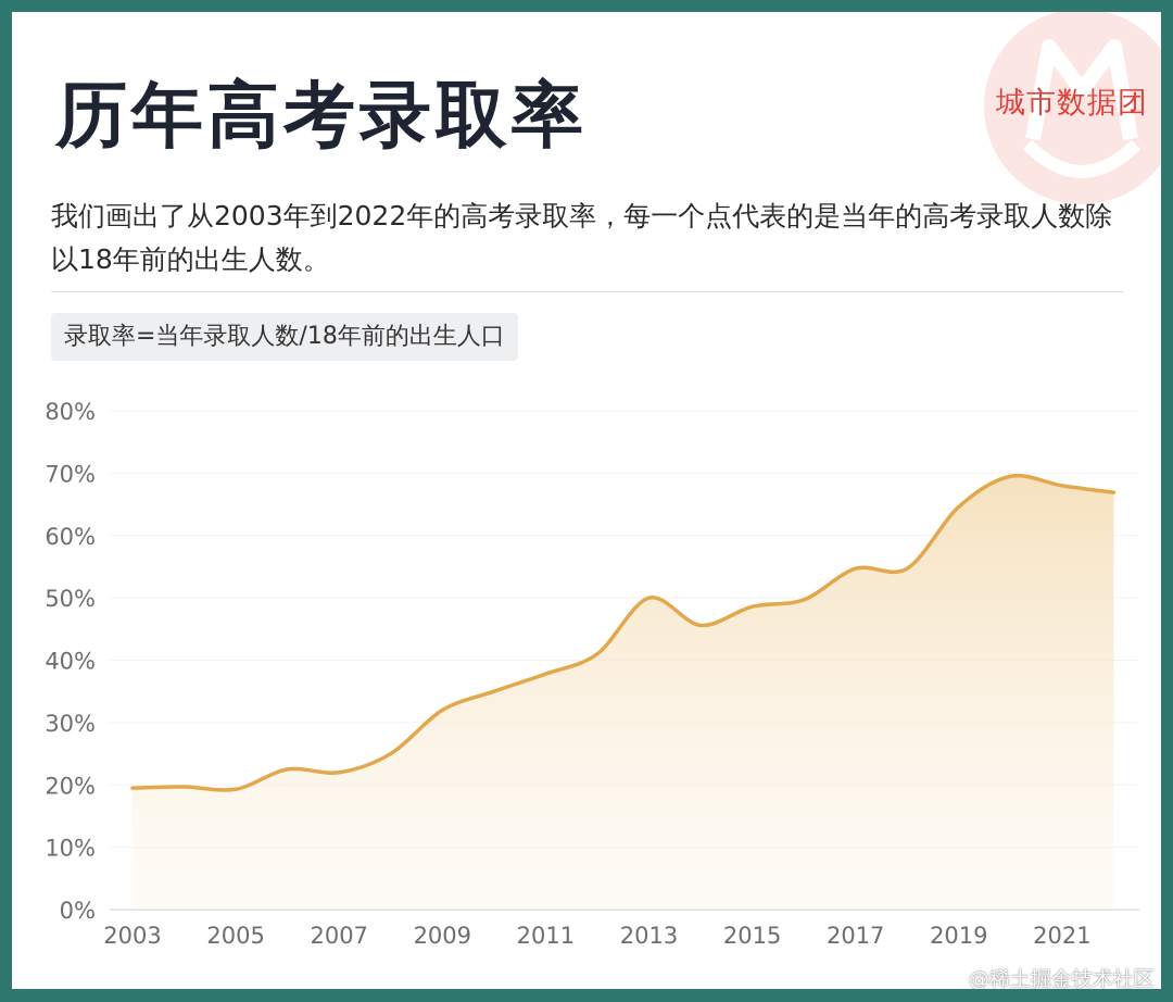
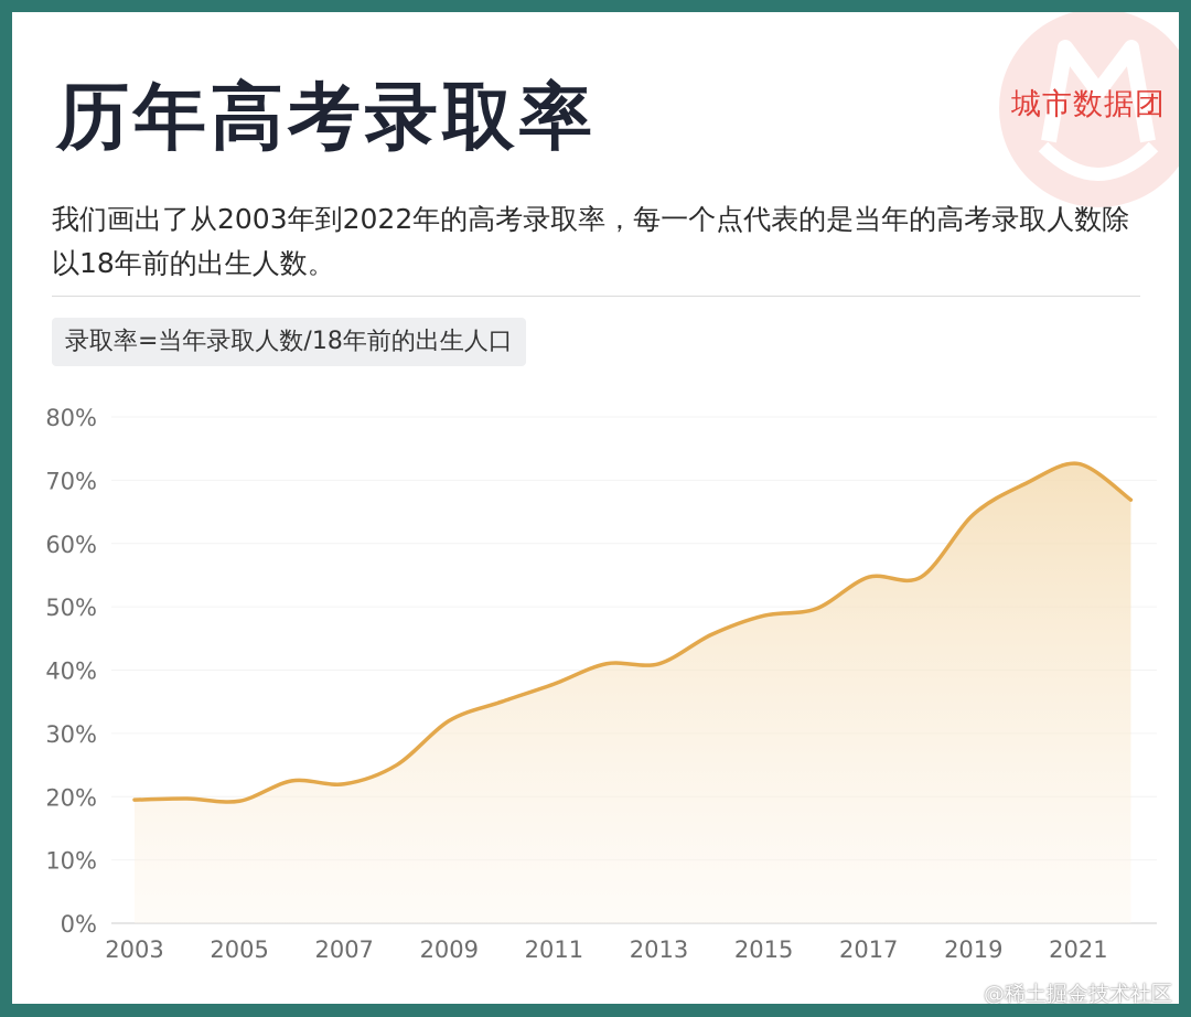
2013: 50% -> 41%
2021: 68% -> 73%
